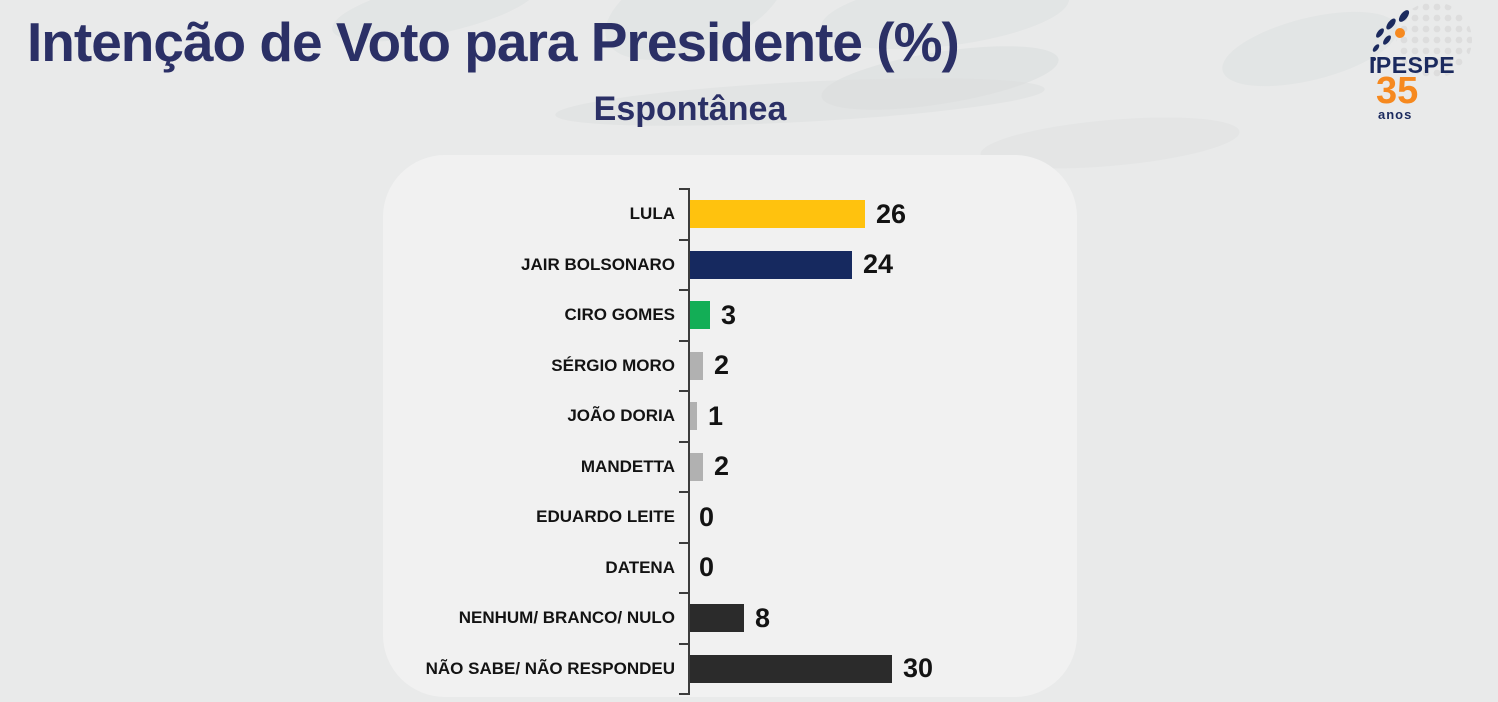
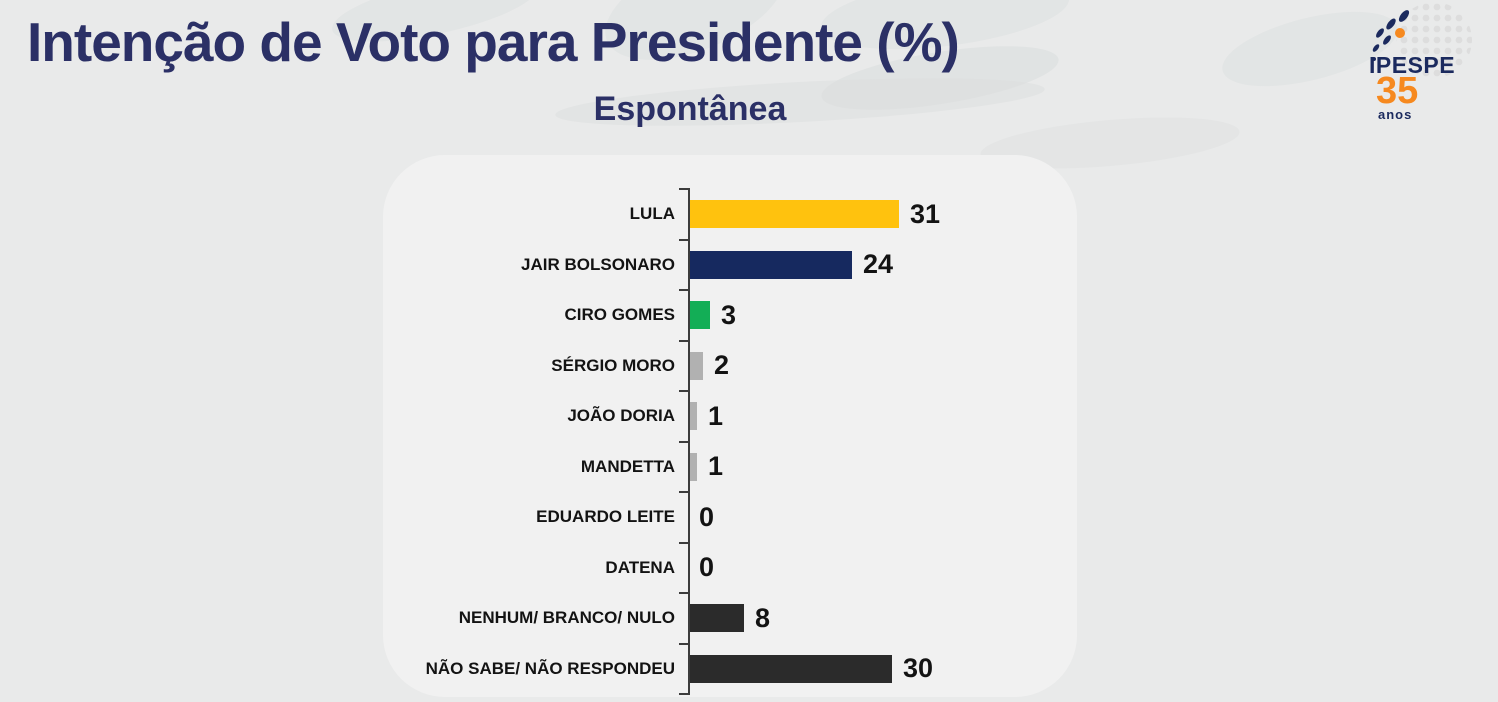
LULA: 26 -> 31
MANDETTA: 2 -> 1
